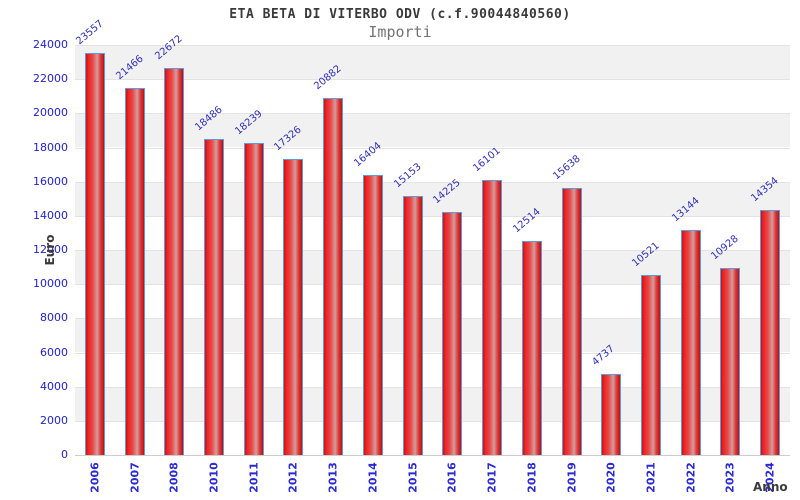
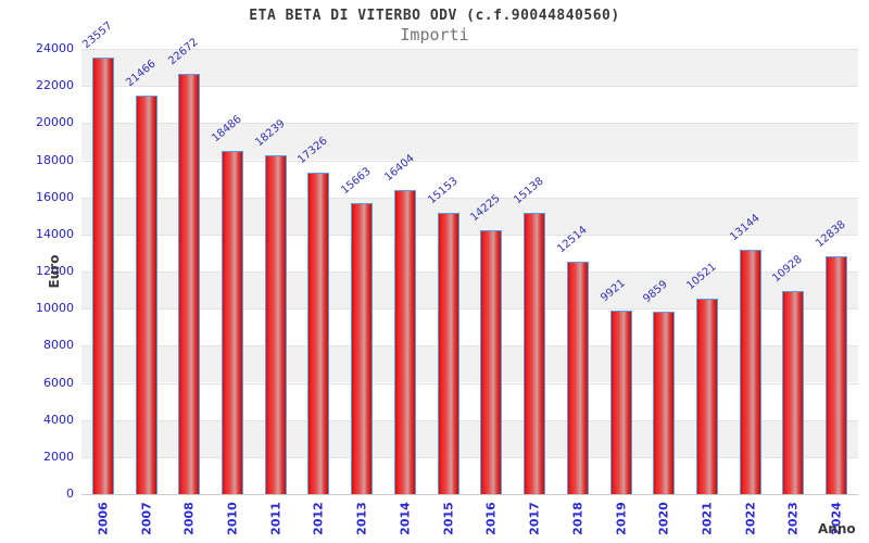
2013: 20882 -> 15663
2017: 16101 -> 15138
2019: 15638 -> 9921
2020: 4737 -> 9859
2024: 14354 -> 12838
